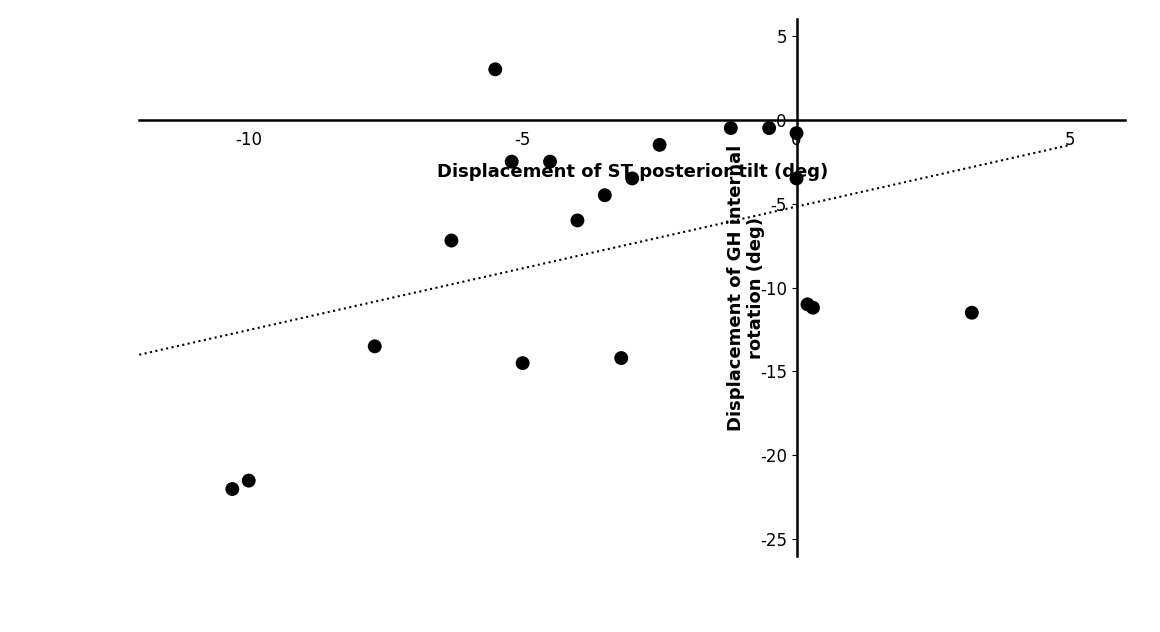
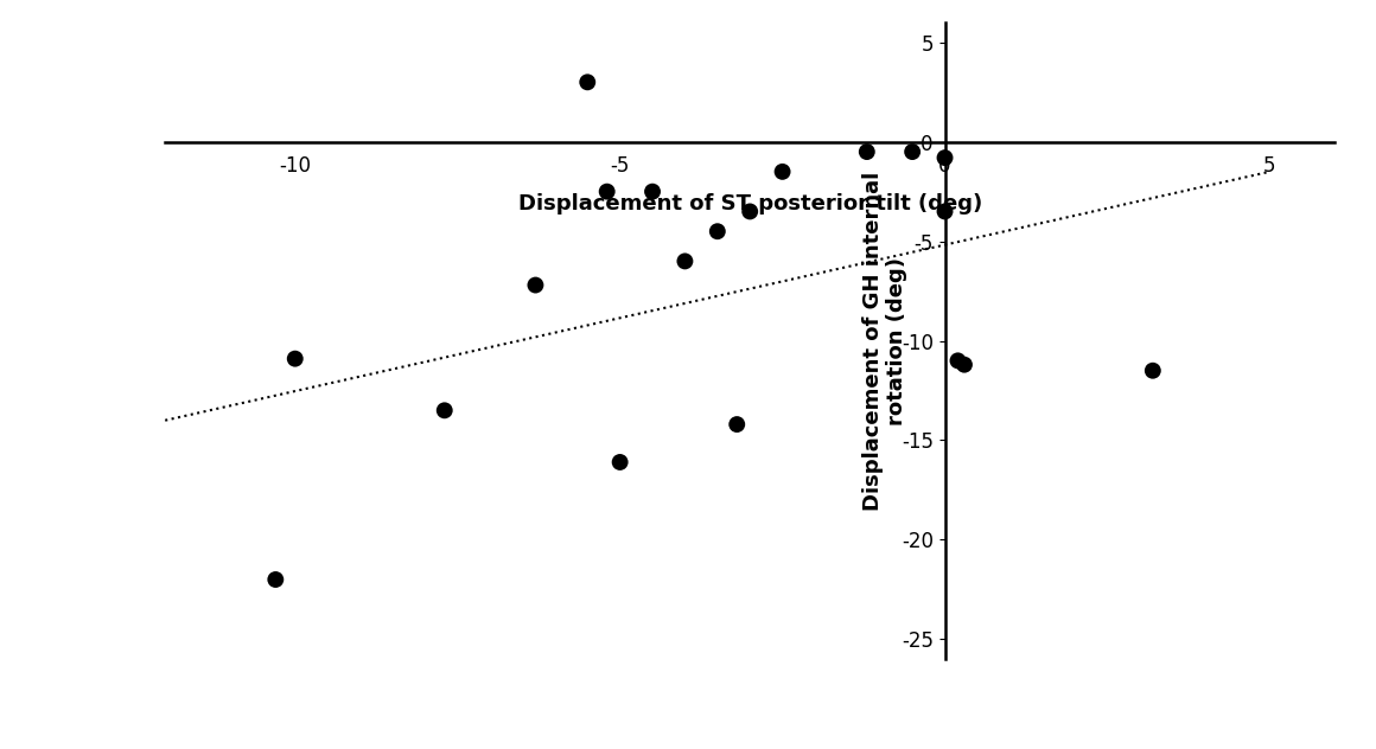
-10: -21.5 -> -10.9
-5: -14.5 -> -16.1
